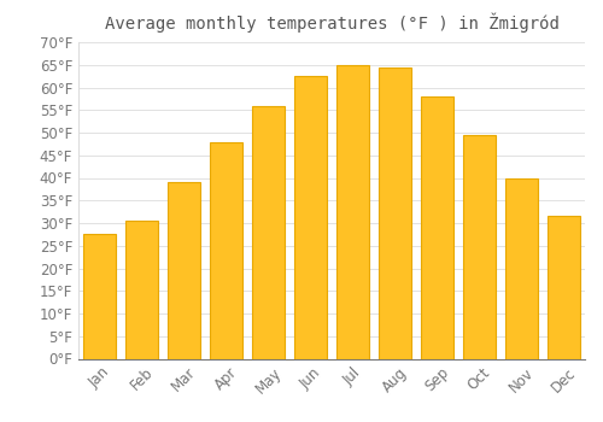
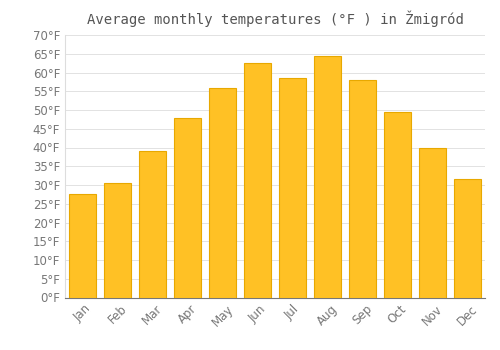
Jul: 65.0°F -> 58.5°F
